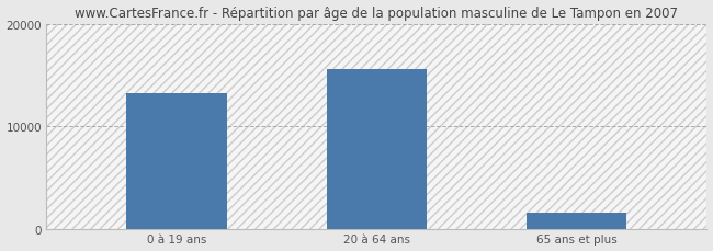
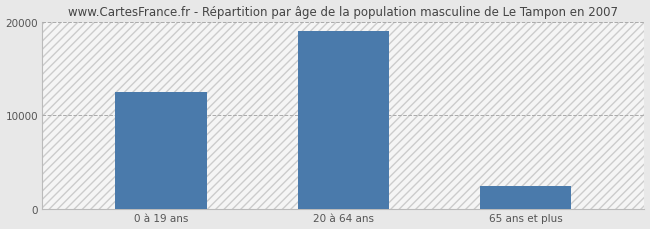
0 à 19 ans: 13200 -> 12500
20 à 64 ans: 15600 -> 19000
65 ans et plus: 1600 -> 2500
